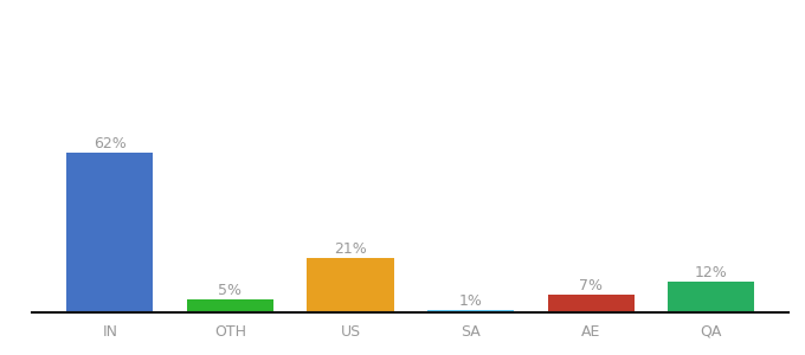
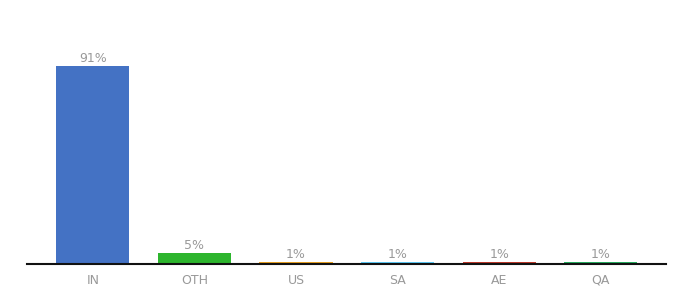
IN: 62% -> 91%
US: 21% -> 1%
AE: 7% -> 1%
QA: 12% -> 1%
